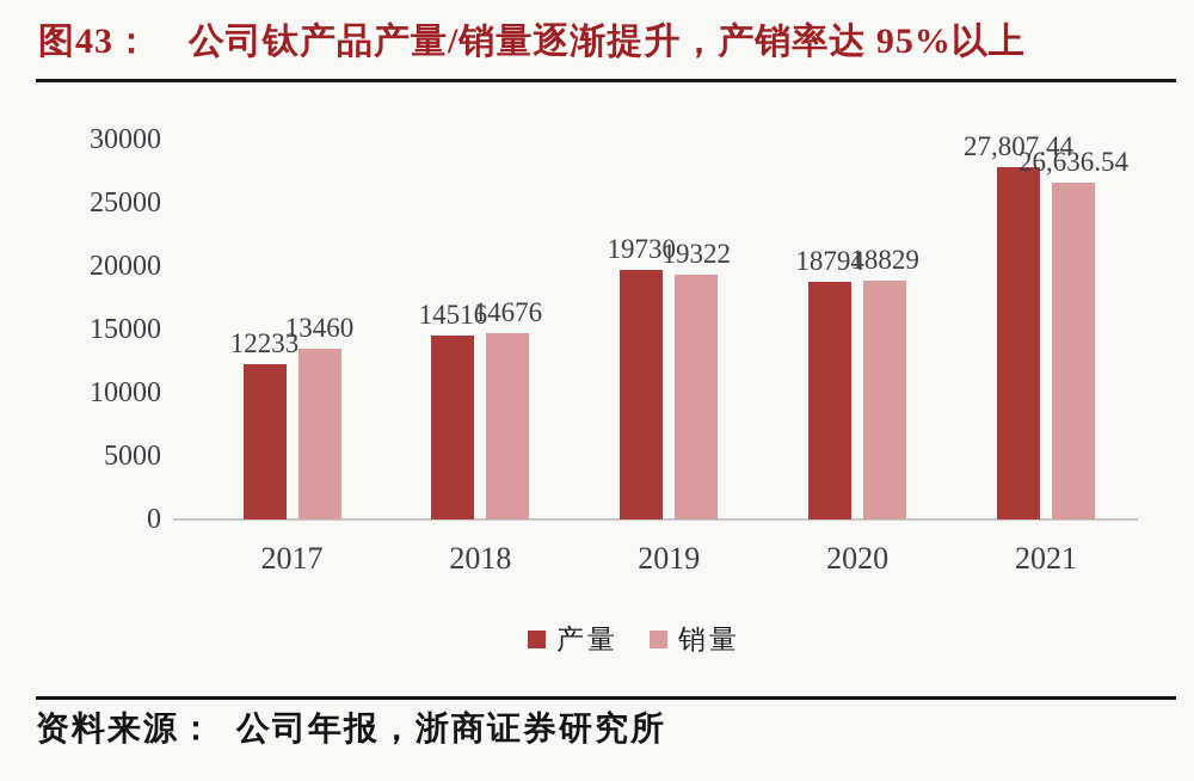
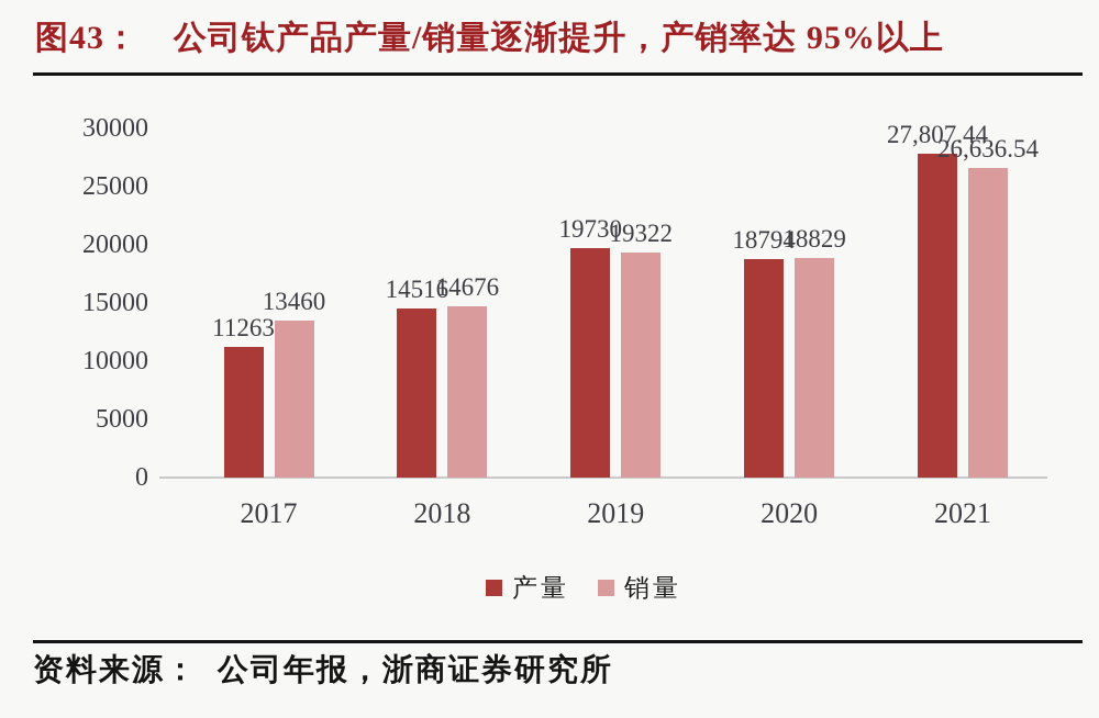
产量/2017: 12233 -> 11263
